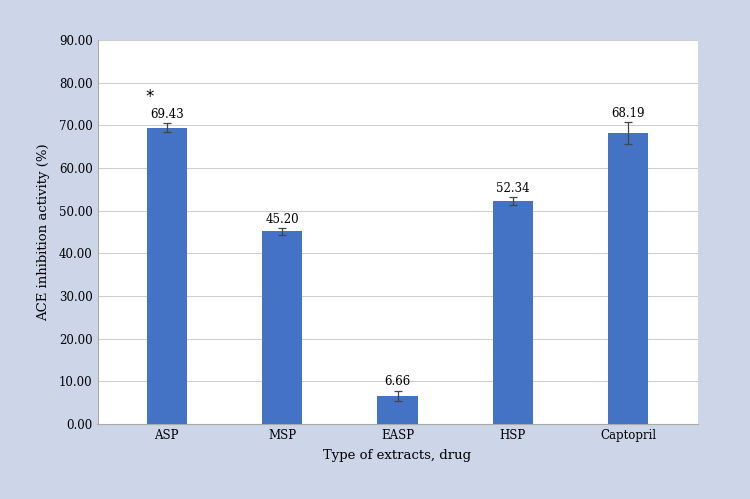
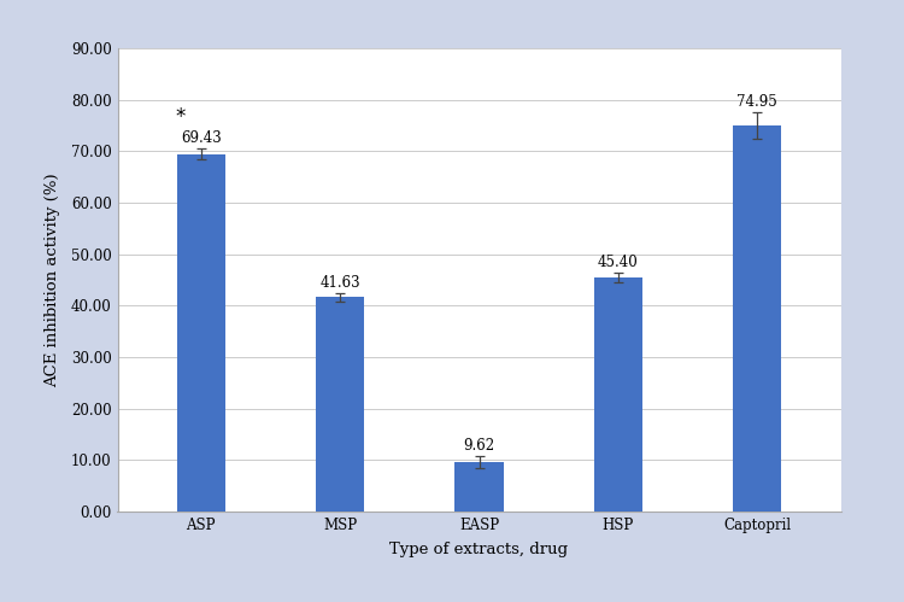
MSP: 45.20 -> 41.63
EASP: 6.66 -> 9.62
HSP: 52.34 -> 45.40
Captopril: 68.19 -> 74.95
